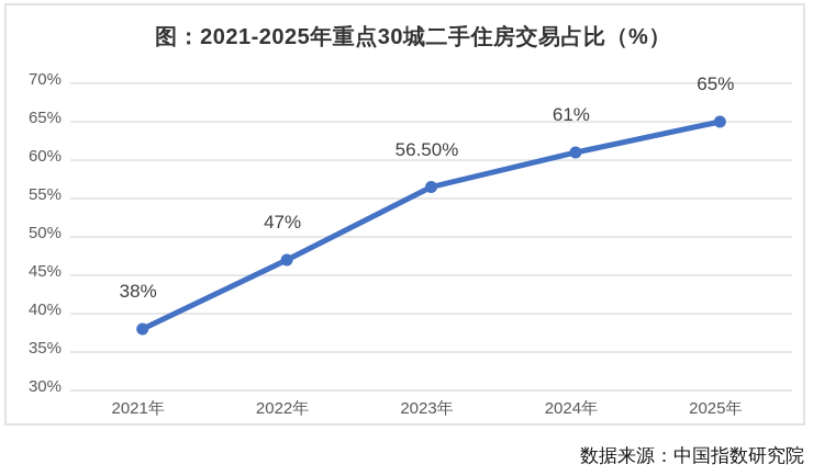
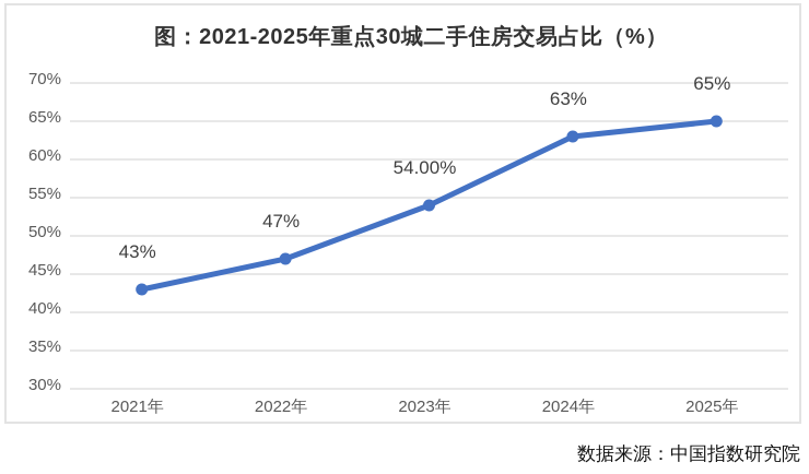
2021年: 38% -> 43%
2023年: 56.50% -> 54.00%
2024年: 61% -> 63%
